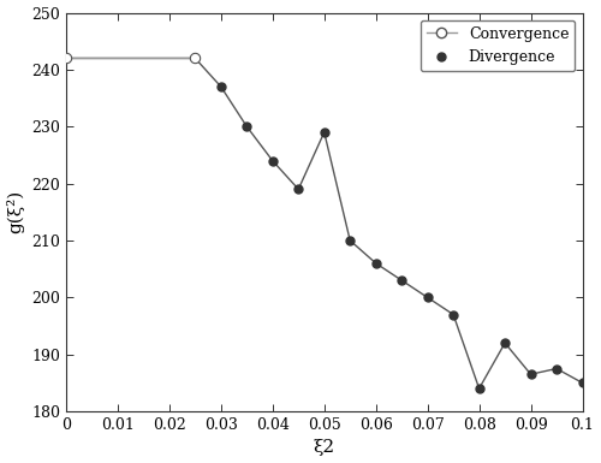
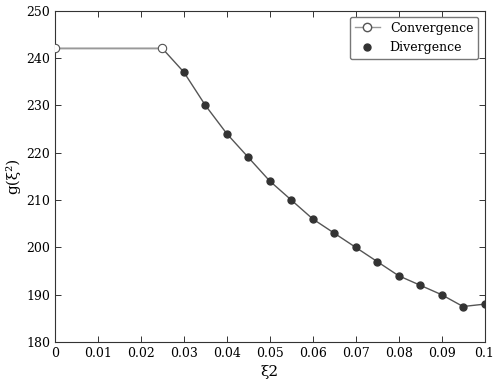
0.05: 229.0 -> 214.0
0.08: 184.0 -> 194.0
0.09: 186.5 -> 190.0
0.1: 185.0 -> 188.0
